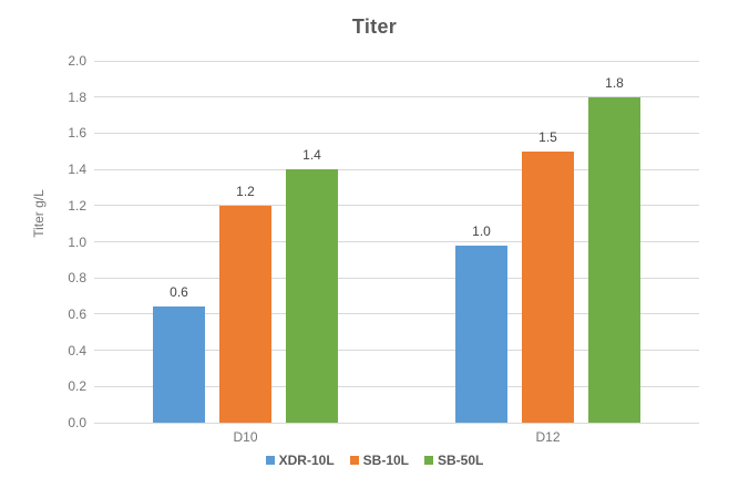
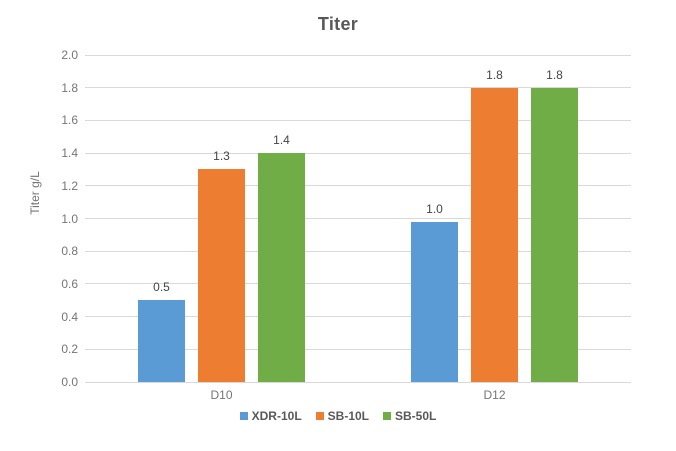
XDR-10L/D10: 0.6 -> 0.5
SB-10L/D10: 1.2 -> 1.3
SB-10L/D12: 1.5 -> 1.8
